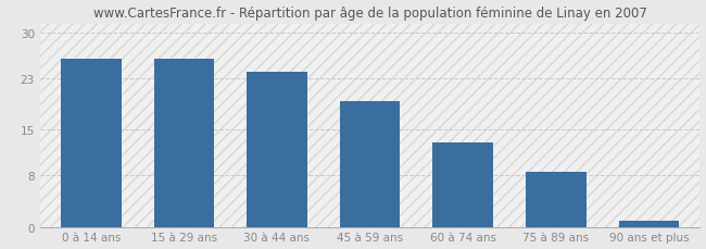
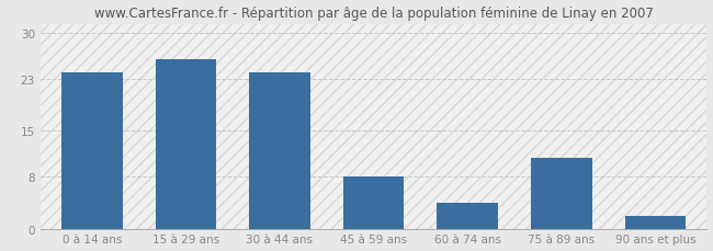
0 à 14 ans: 26.0 -> 24.0
45 à 59 ans: 19.5 -> 8.0
60 à 74 ans: 13.0 -> 4.0
75 à 89 ans: 8.5 -> 10.8
90 ans et plus: 1.0 -> 2.0
